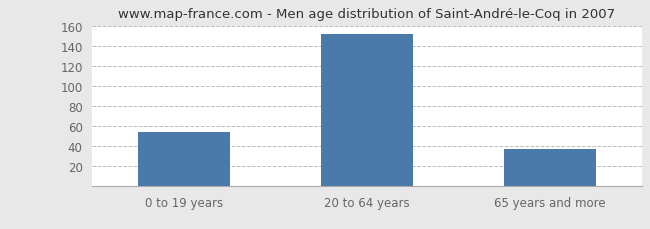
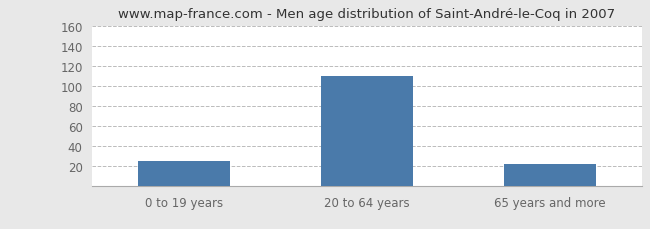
0 to 19 years: 54 -> 25
20 to 64 years: 152 -> 110
65 years and more: 37 -> 22
